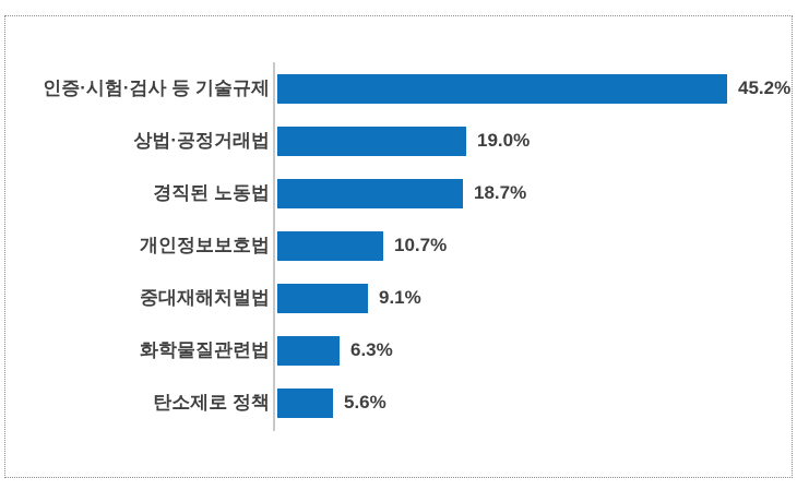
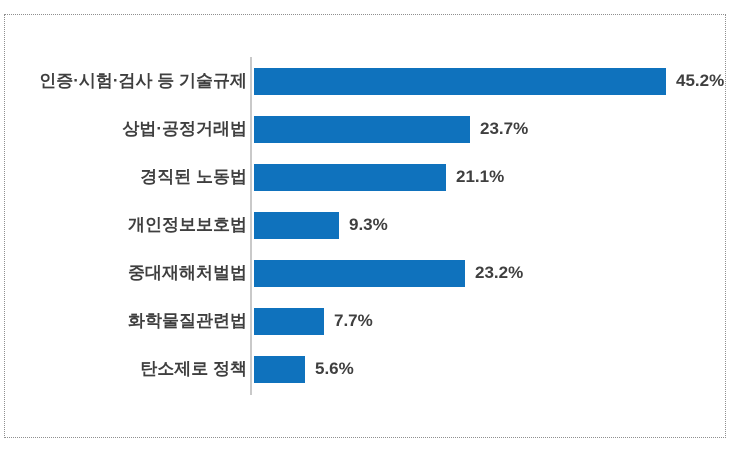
상법·공정거래법: 19.0% -> 23.7%
경직된 노동법: 18.7% -> 21.1%
개인정보보호법: 10.7% -> 9.3%
중대재해처벌법: 9.1% -> 23.2%
화학물질관련법: 6.3% -> 7.7%
